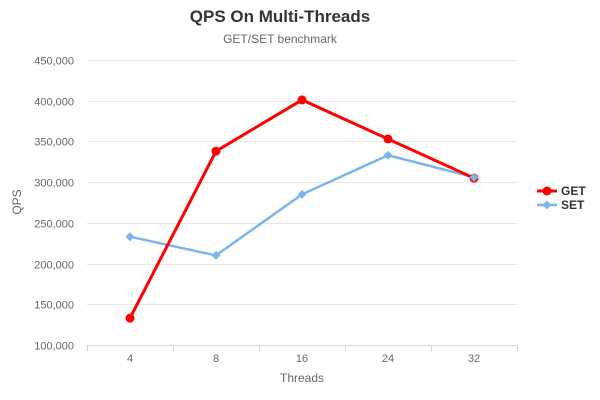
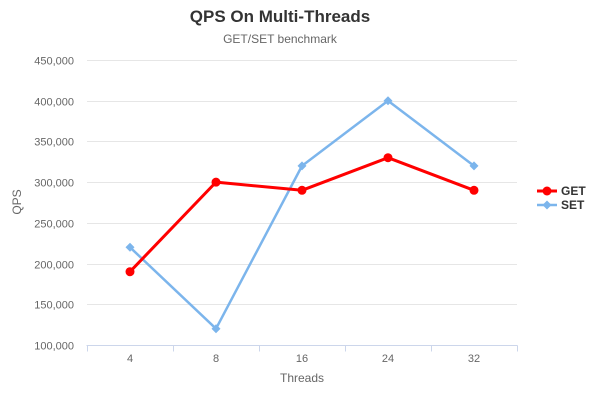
GET/4: 130000 -> 190000
SET/4: 230000 -> 220000
GET/8: 340000 -> 300000
SET/8: 210000 -> 120000
GET/16: 400000 -> 290000
SET/16: 280000 -> 320000
GET/24: 350000 -> 330000
SET/24: 330000 -> 400000
GET/32: 300000 -> 290000
SET/32: 310000 -> 320000
